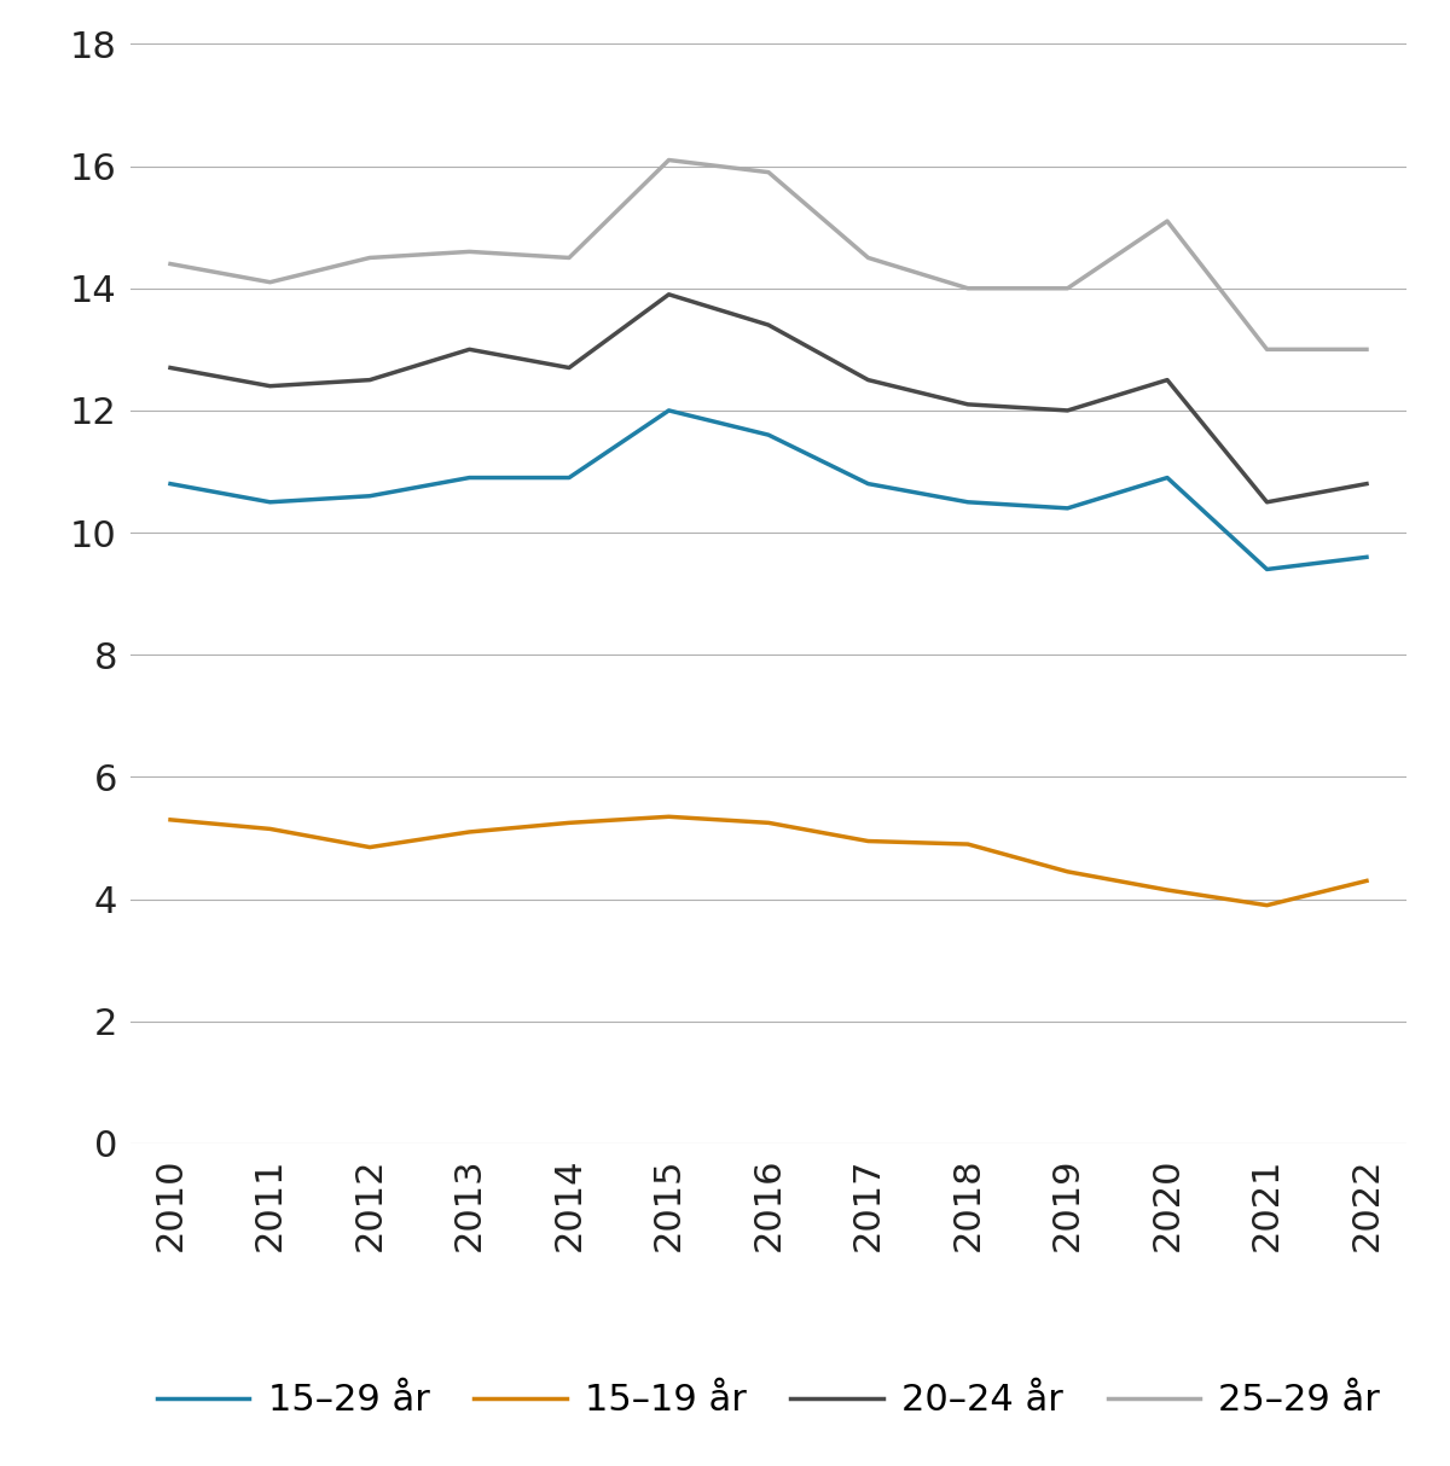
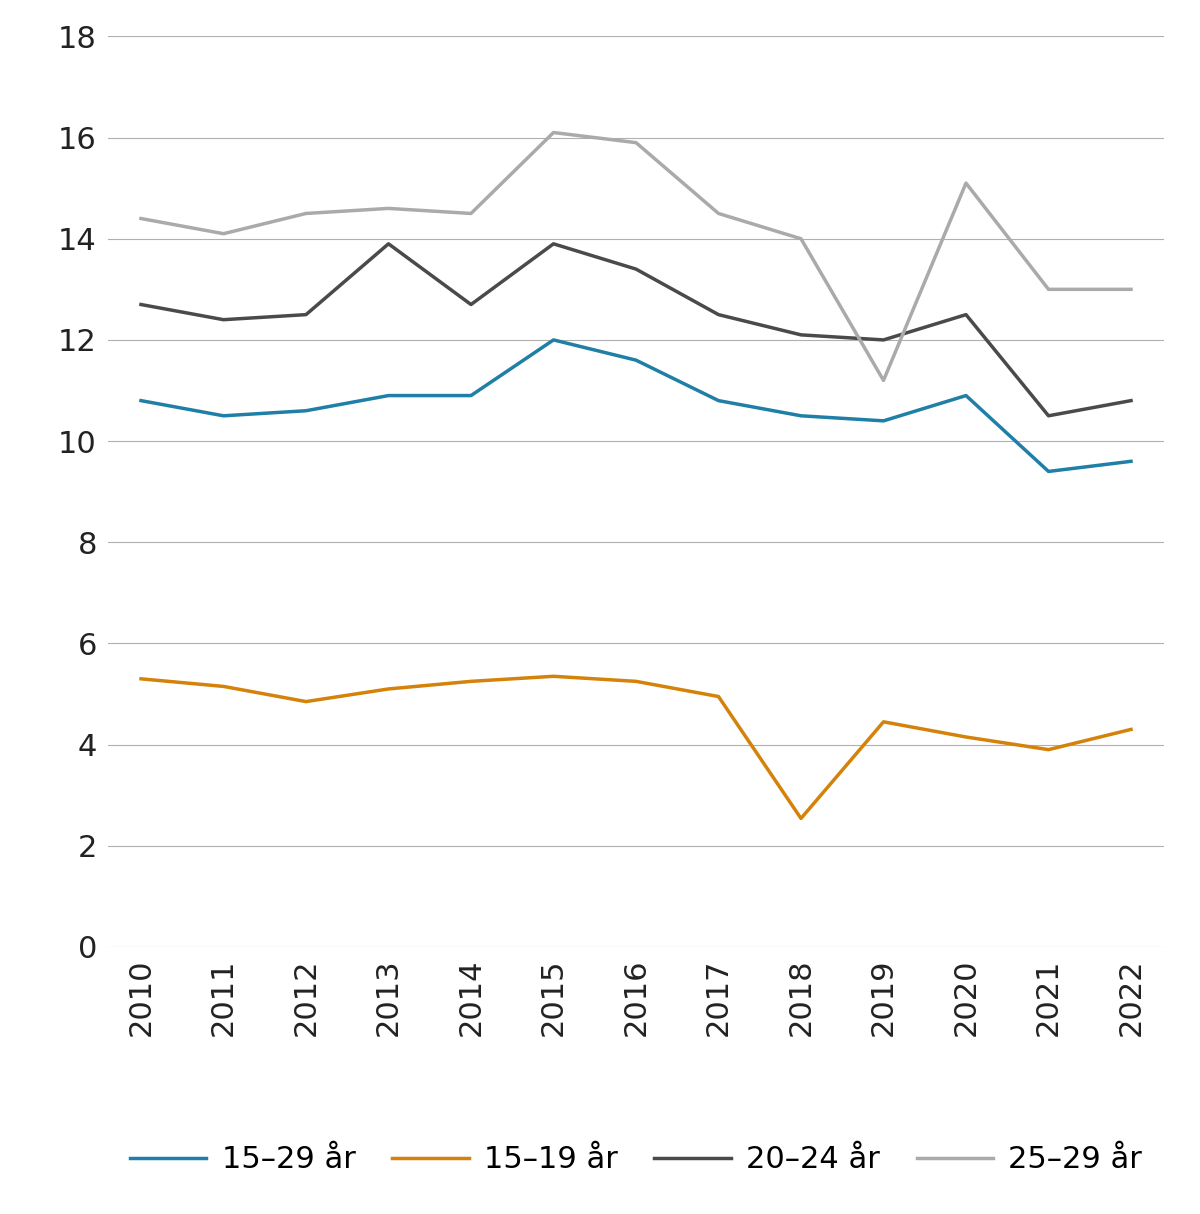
20–24 år/2013: 13.0 -> 13.9
15–19 år/2018: 4.90 -> 2.54
25–29 år/2019: 14.0 -> 11.2
